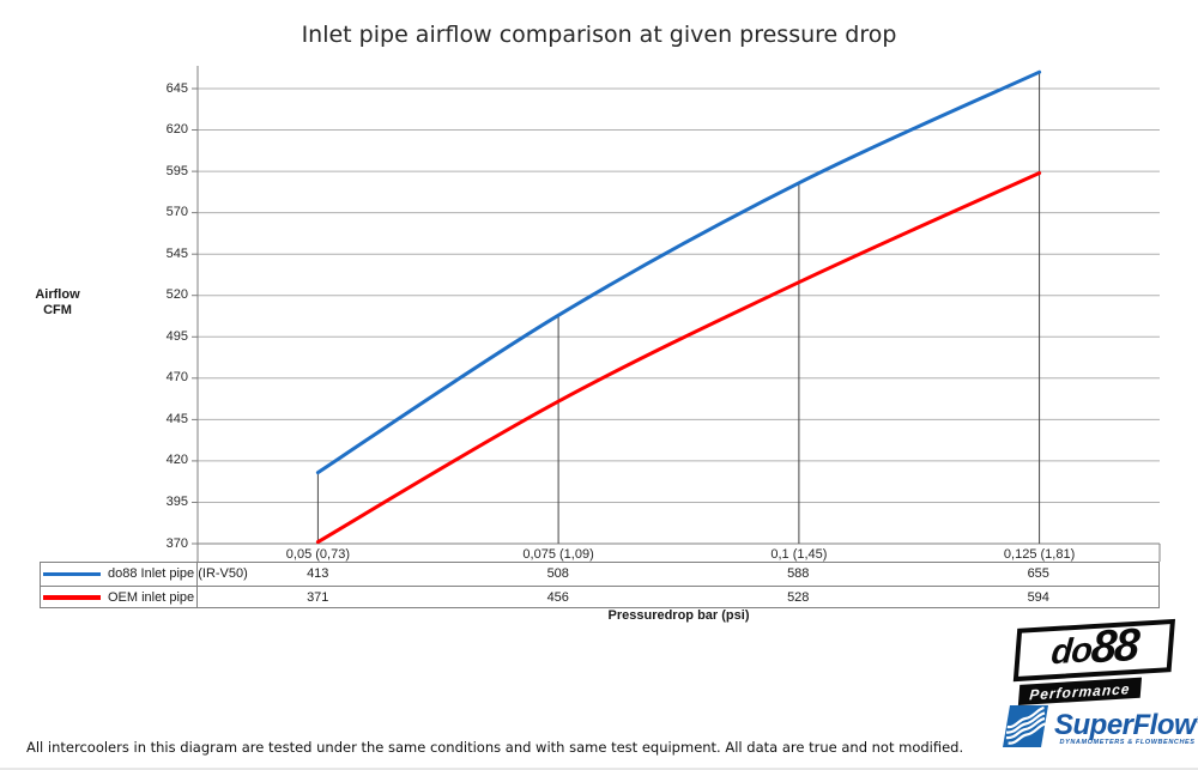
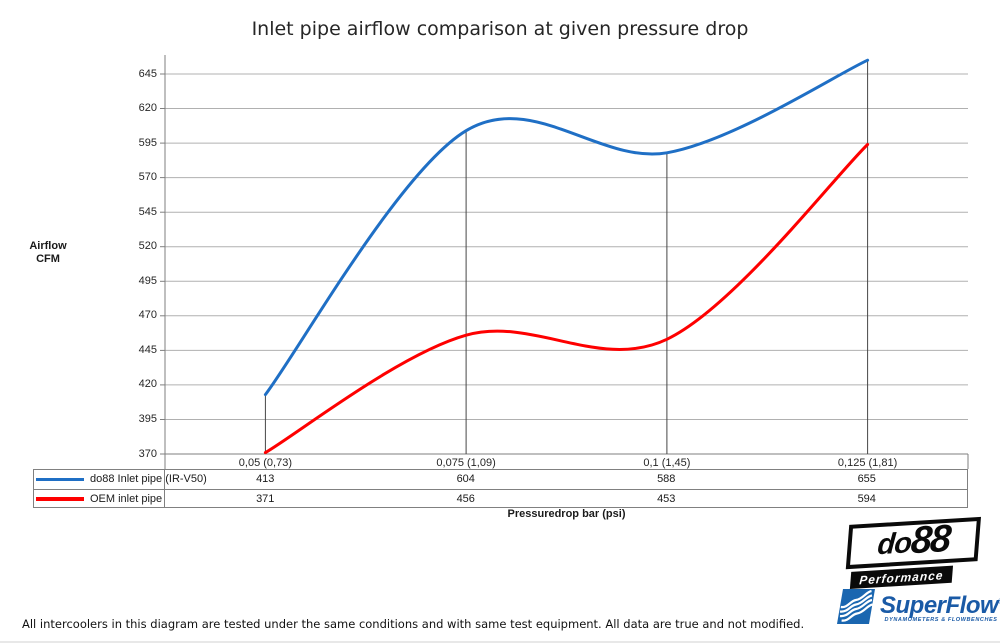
do88 Inlet pipe (IR-V50)/0,075 (1,09): 508 -> 604
OEM inlet pipe/0,1 (1,45): 528 -> 453
